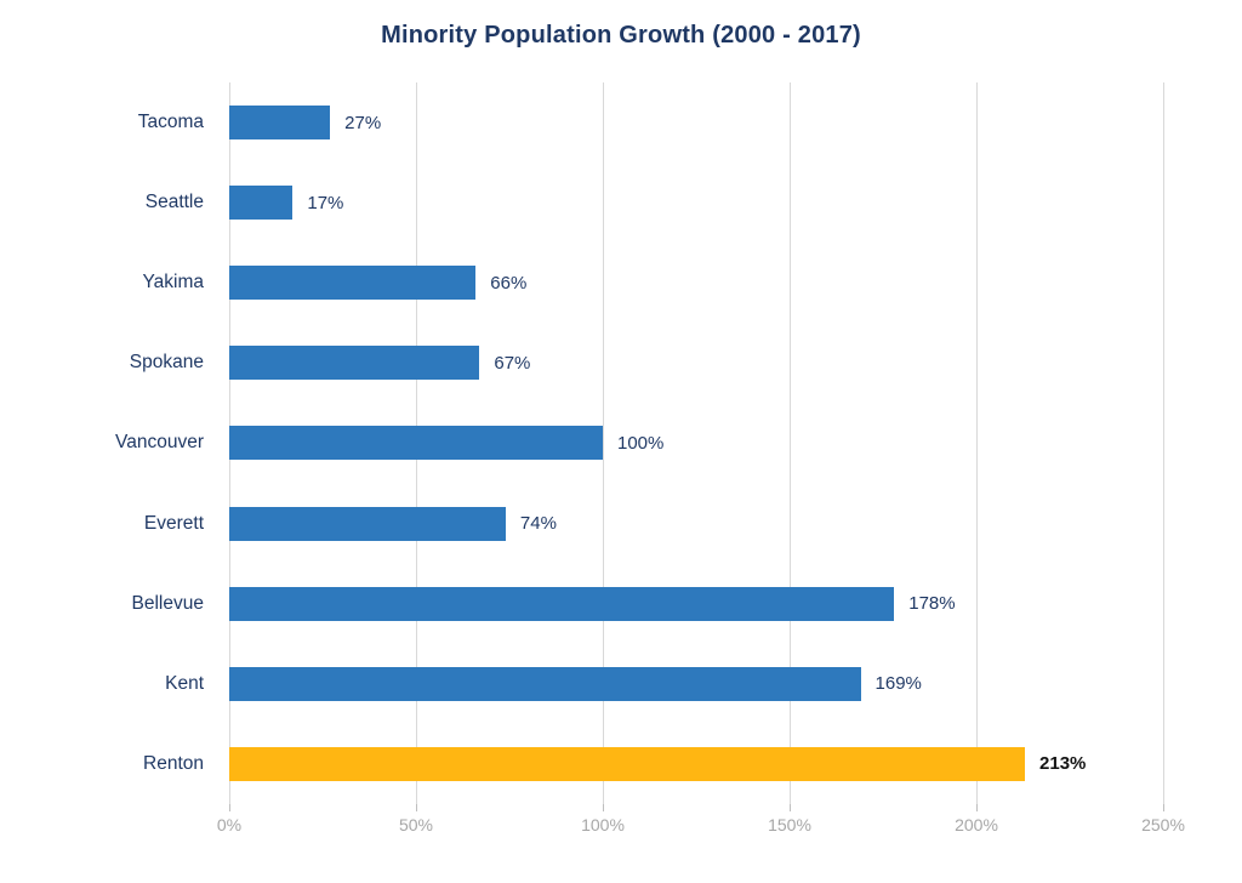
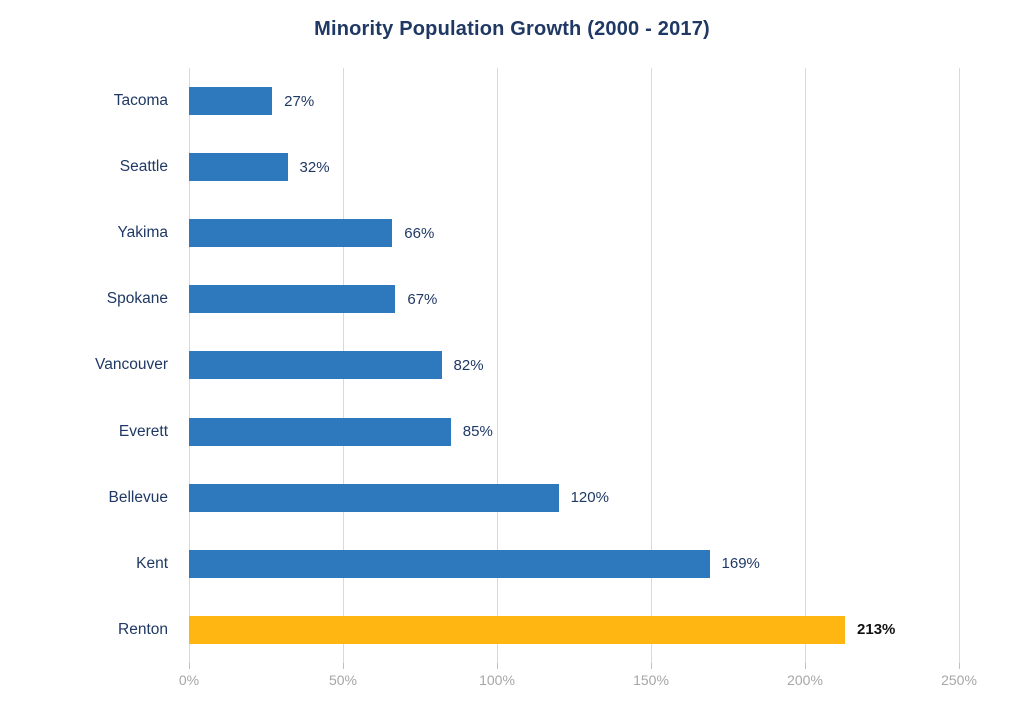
Seattle: 17% -> 32%
Vancouver: 100% -> 82%
Everett: 74% -> 85%
Bellevue: 178% -> 120%
